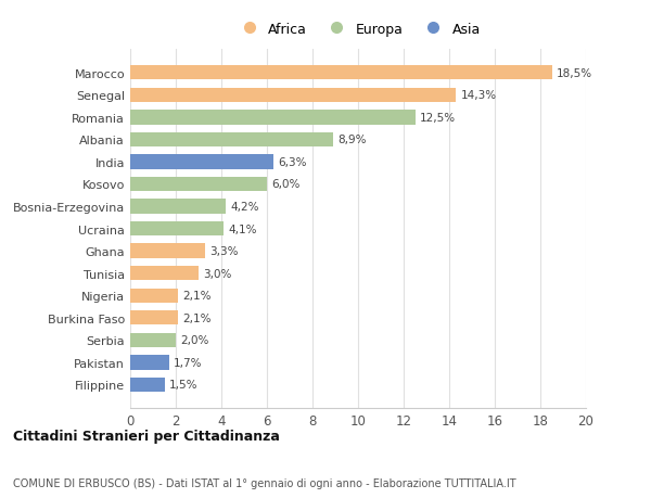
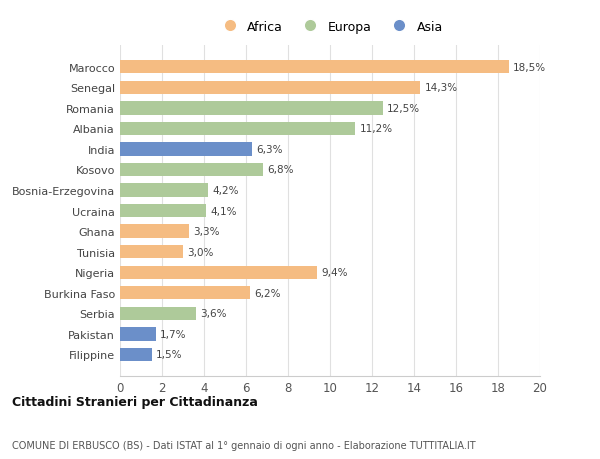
Albania: 8,9% -> 11,2%
Kosovo: 6,0% -> 6,8%
Nigeria: 2,1% -> 9,4%
Burkina Faso: 2,1% -> 6,2%
Serbia: 2,0% -> 3,6%
